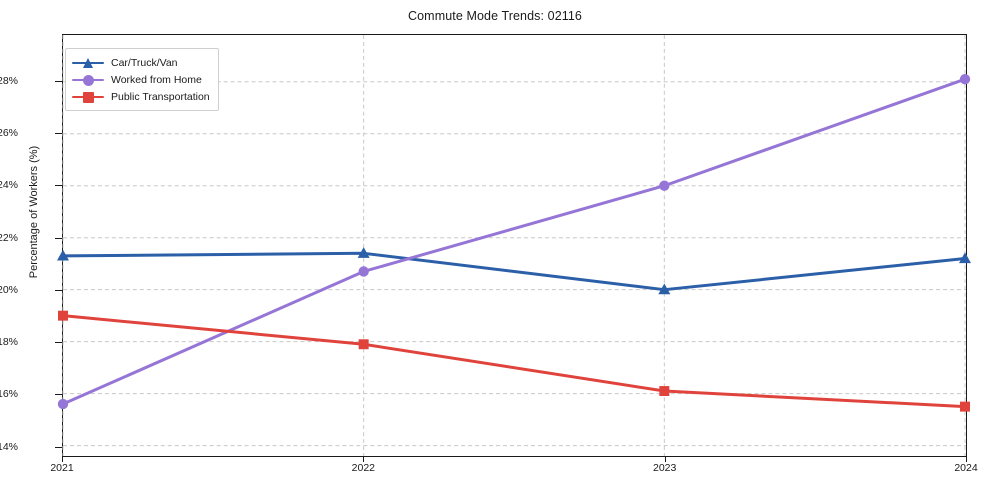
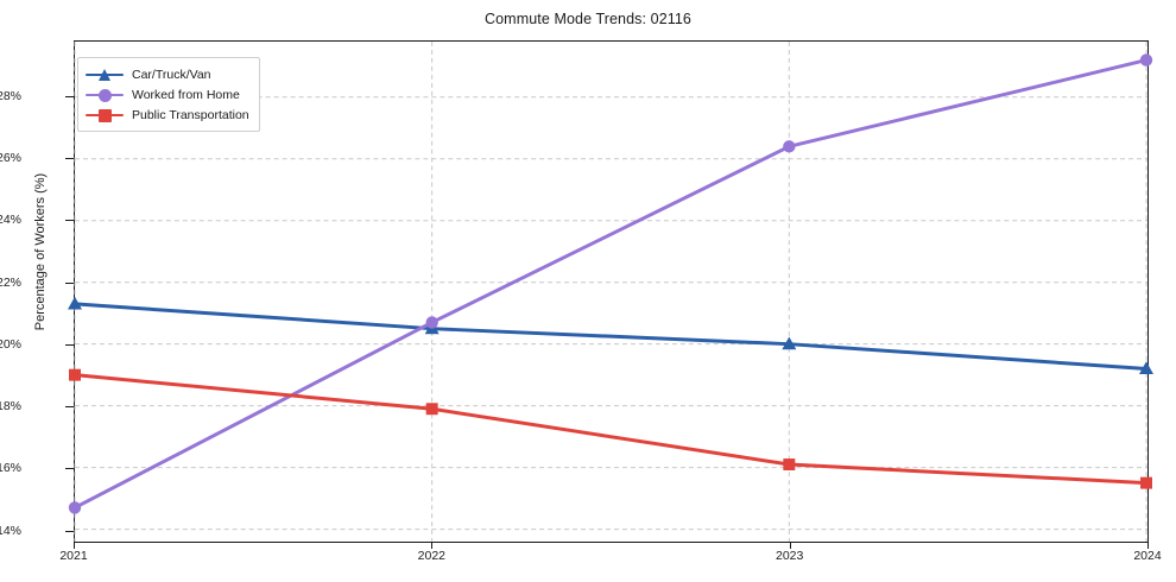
Worked from Home/2021: 15.6% -> 14.7%
Car/Truck/Van/2022: 21.4% -> 20.5%
Worked from Home/2023: 24.0% -> 26.4%
Car/Truck/Van/2024: 21.2% -> 19.2%
Worked from Home/2024: 28.1% -> 29.2%
